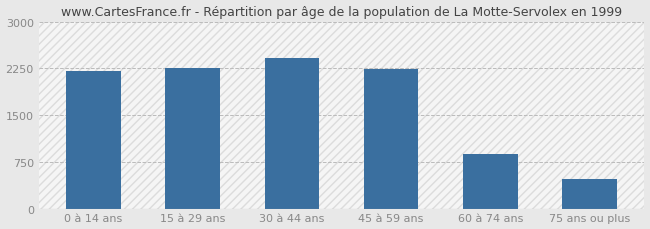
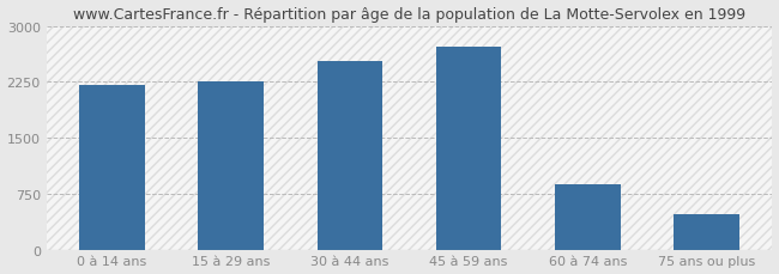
30 à 44 ans: 2410 -> 2520
45 à 59 ans: 2240 -> 2720
